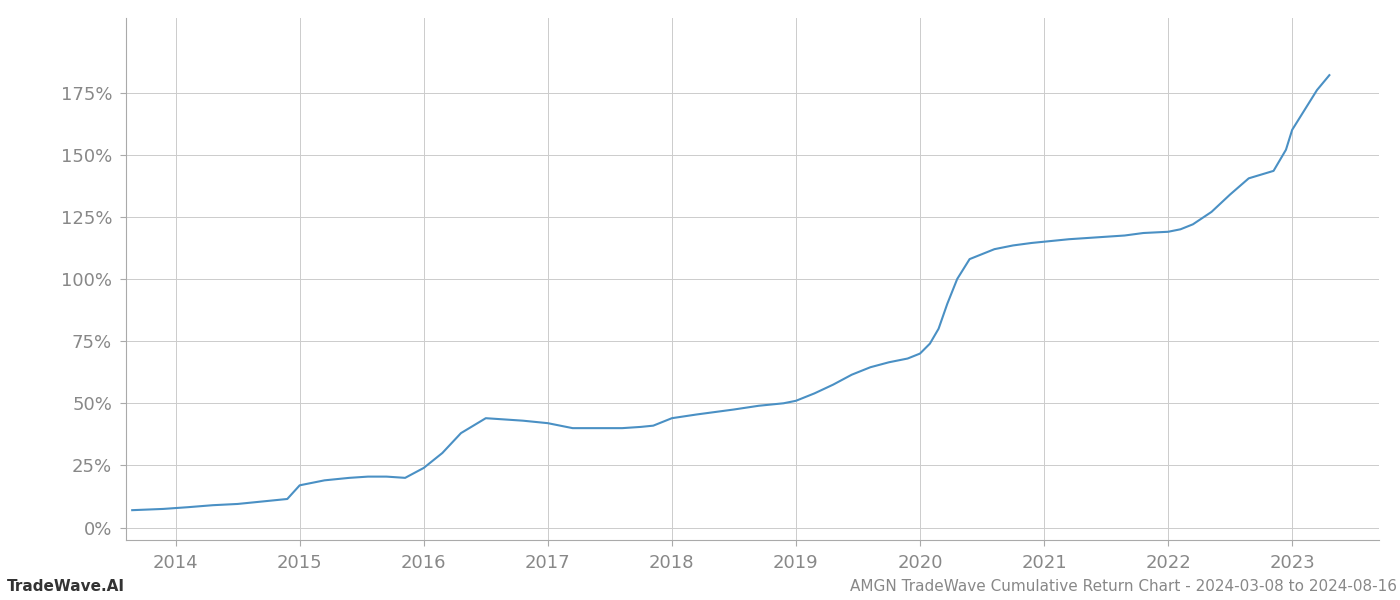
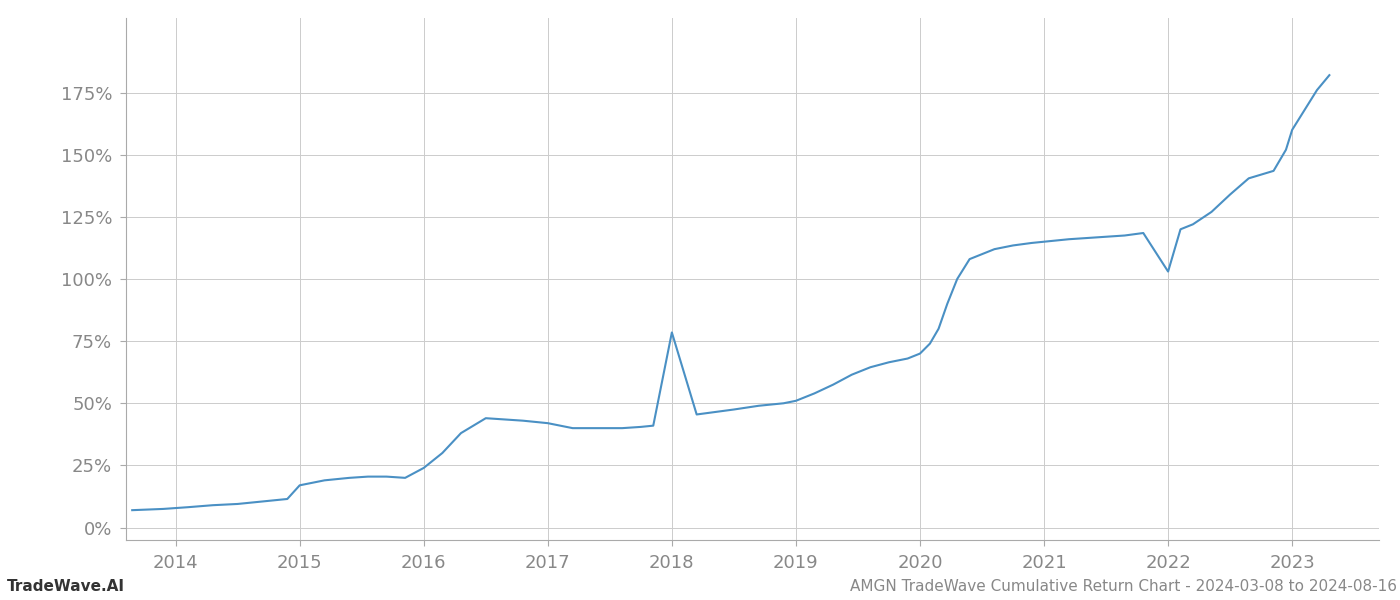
2018: 44.0% -> 78.5%
2022: 119.0% -> 103.0%
